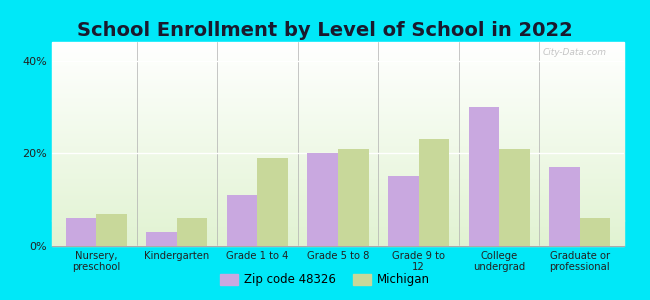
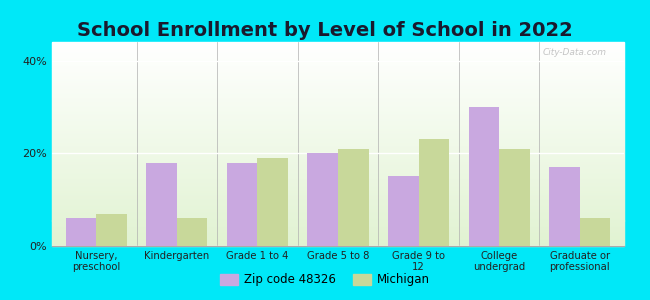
Zip code 48326/Kindergarten: 3% -> 18%
Zip code 48326/Grade 1 to 4: 11% -> 18%
